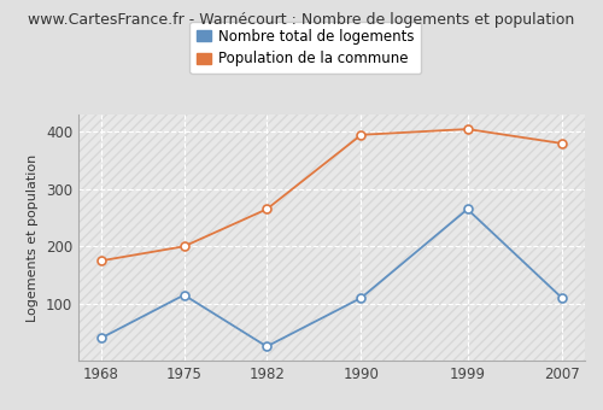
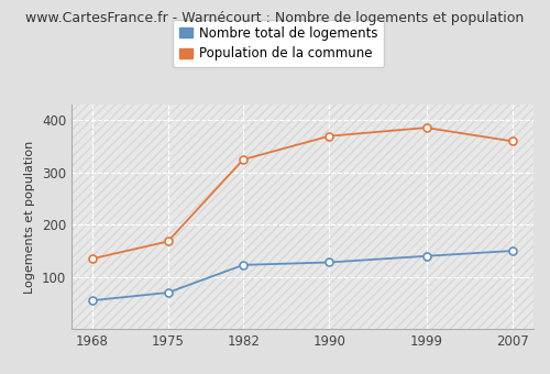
Nombre total de logements/1968: 40 -> 55
Population de la commune/1968: 175 -> 135
Nombre total de logements/1975: 115 -> 70
Population de la commune/1975: 200 -> 168
Nombre total de logements/1982: 25 -> 123
Population de la commune/1982: 265 -> 325
Nombre total de logements/1990: 110 -> 128
Population de la commune/1990: 395 -> 370
Nombre total de logements/1999: 265 -> 140
Population de la commune/1999: 405 -> 386
Nombre total de logements/2007: 110 -> 150
Population de la commune/2007: 380 -> 360
